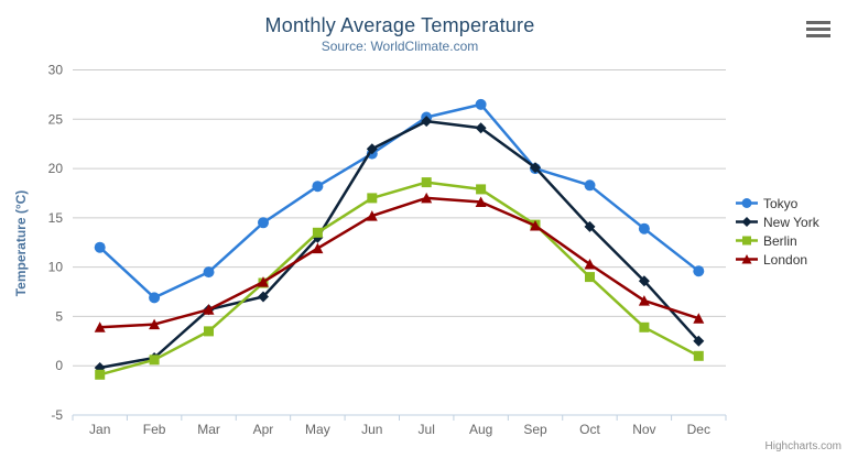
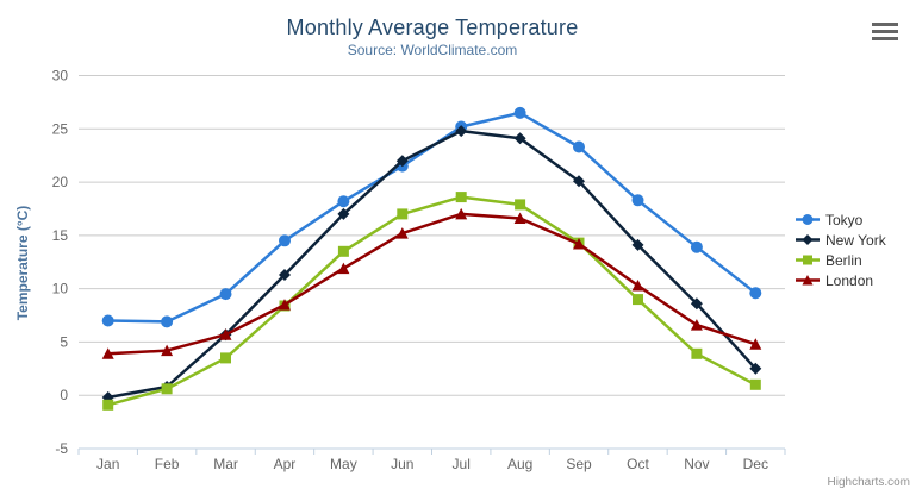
Tokyo/Jan: 12 -> 7
New York/Apr: 7 -> 11
New York/May: 13 -> 17
Tokyo/Sep: 20 -> 23
